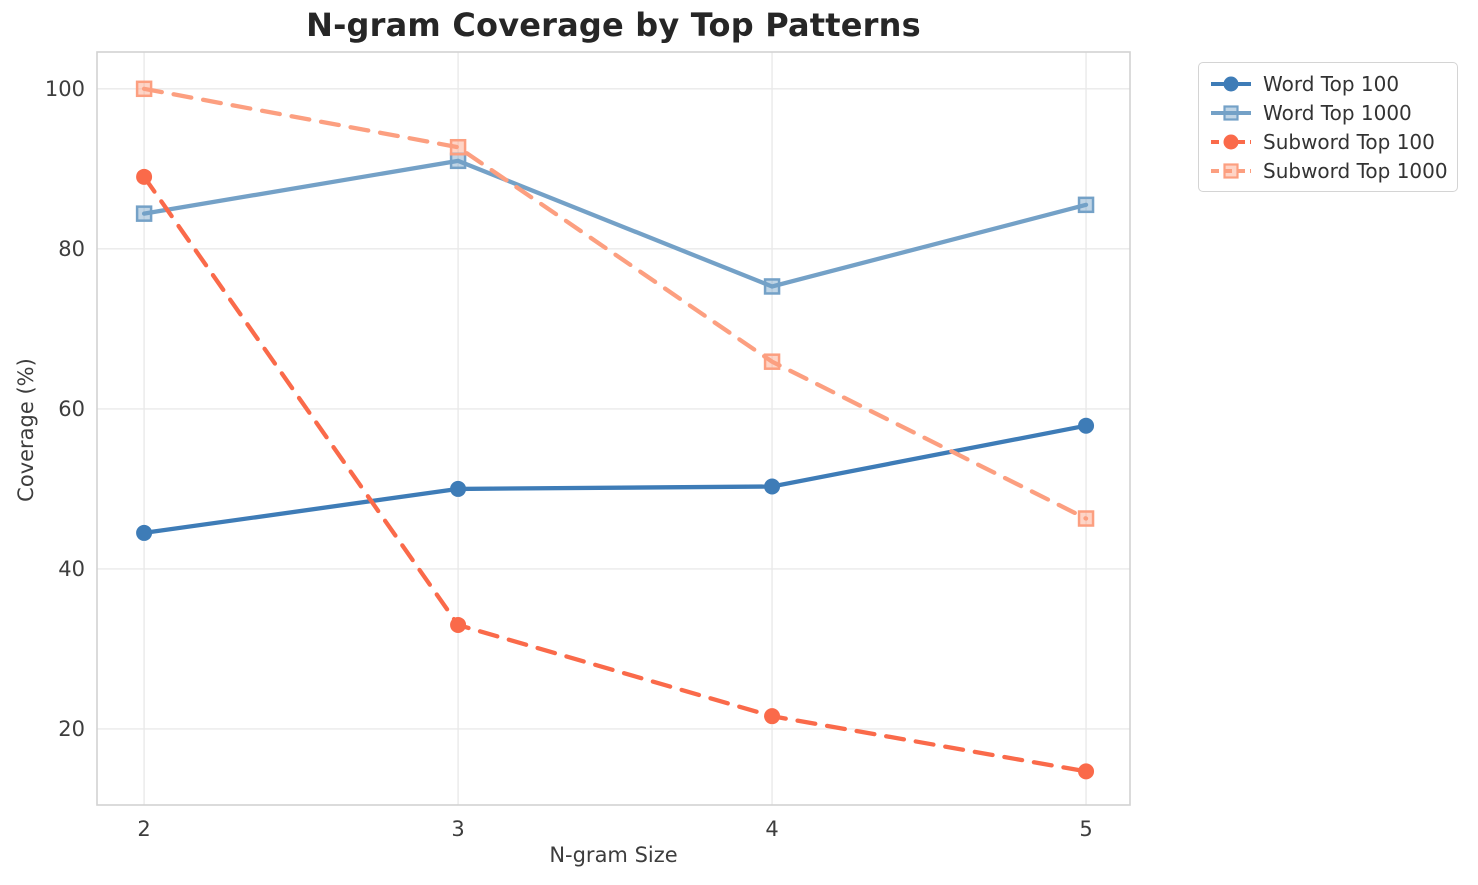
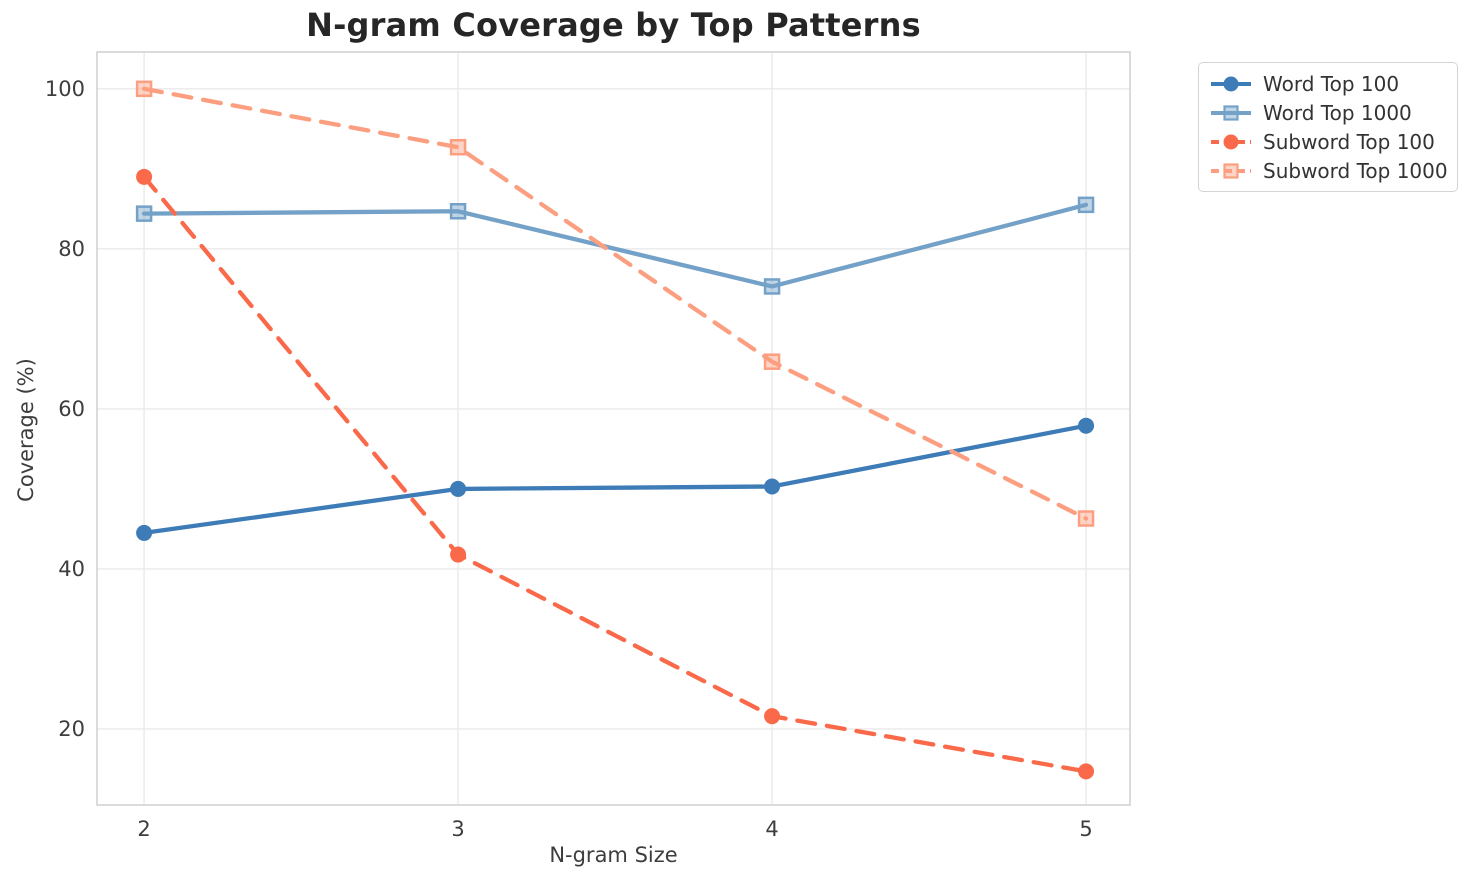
Word Top 1000/3: 91 -> 85
Subword Top 100/3: 33 -> 42
